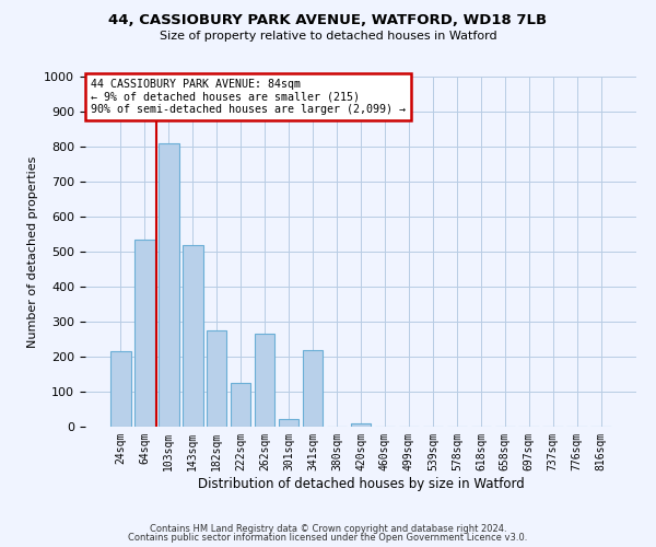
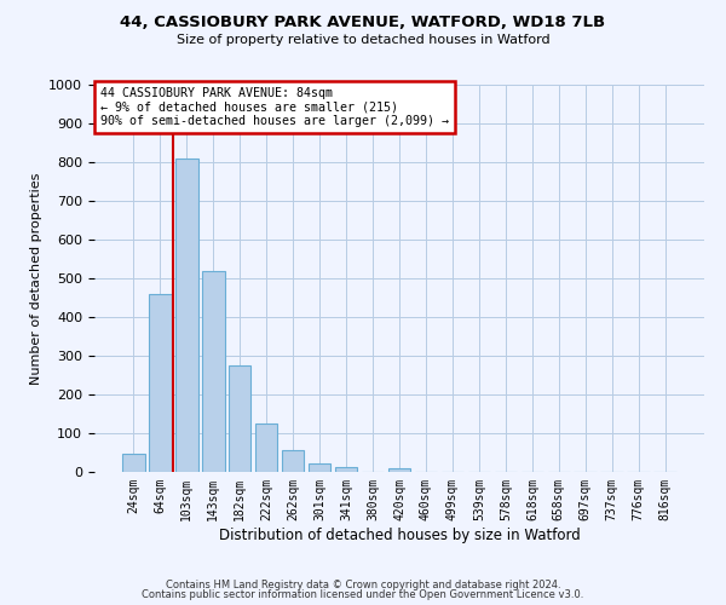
24sqm: 215 -> 47
64sqm: 535 -> 460
262sqm: 265 -> 57
341sqm: 220 -> 13
